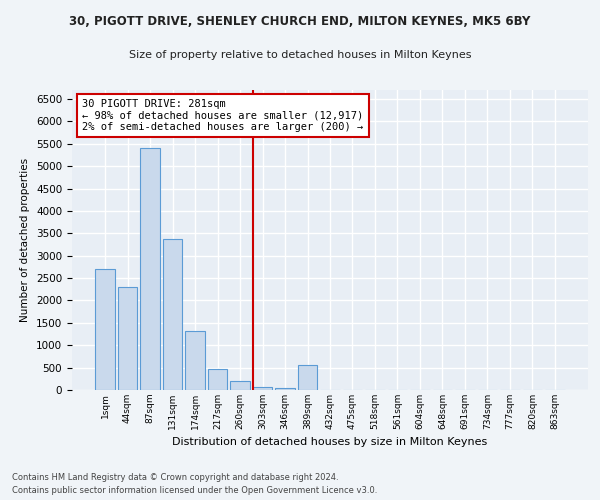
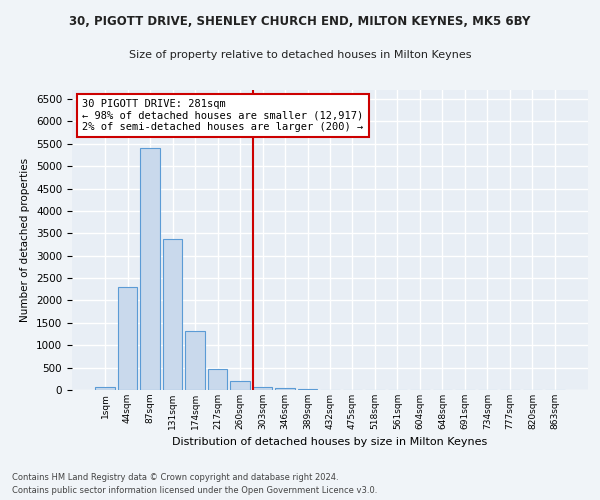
1sqm: 2700 -> 80
389sqm: 550 -> 20
